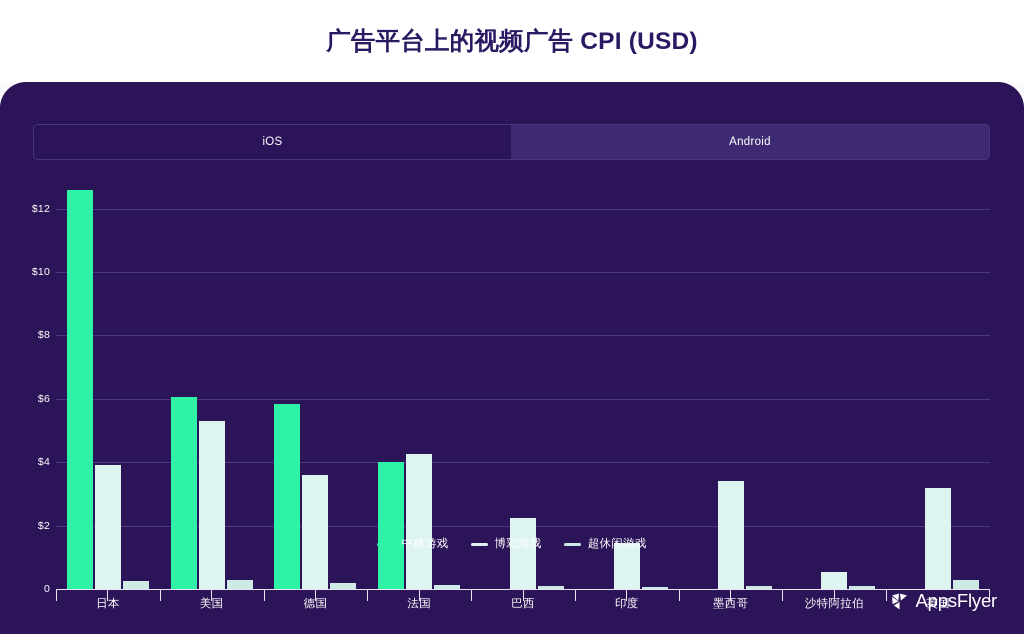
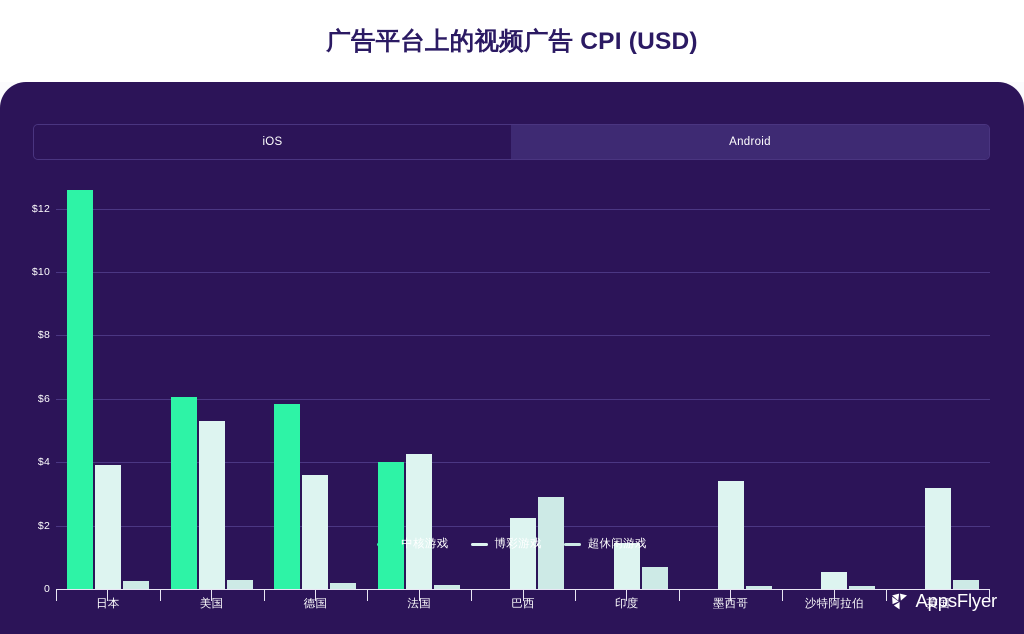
超休闲游戏/巴西: $0.1 -> $2.9
超休闲游戏/印度: $0.1 -> $0.7
